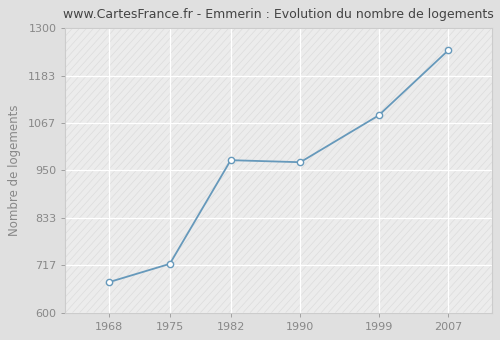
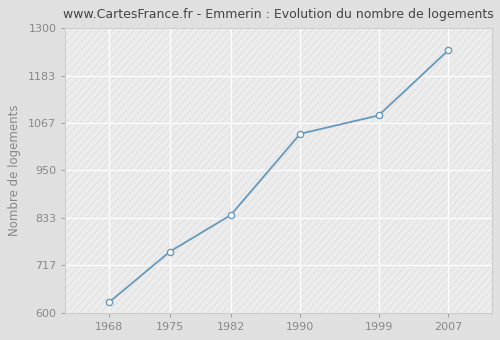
1968: 675 -> 625
1975: 720 -> 750
1982: 975 -> 840
1990: 970 -> 1040
